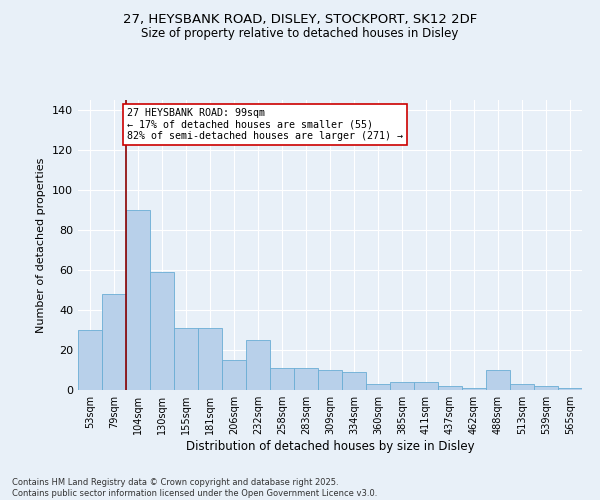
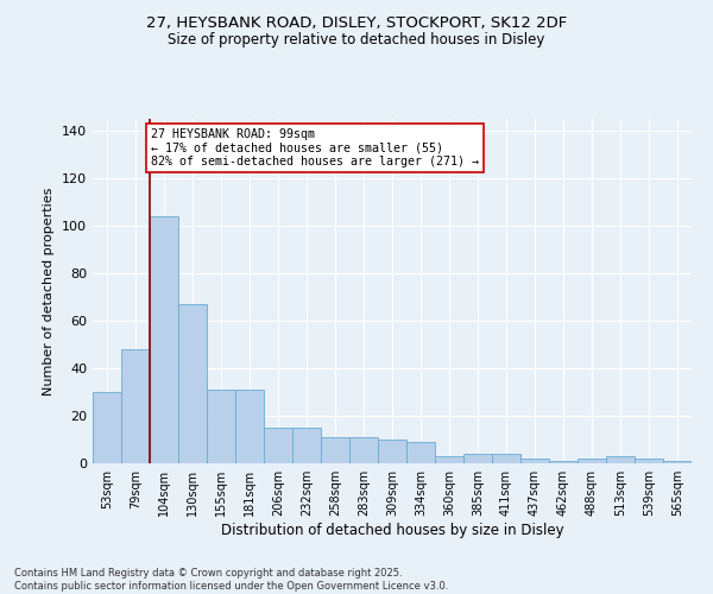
104sqm: 90 -> 104
130sqm: 59 -> 67
232sqm: 25 -> 15
488sqm: 10 -> 2
